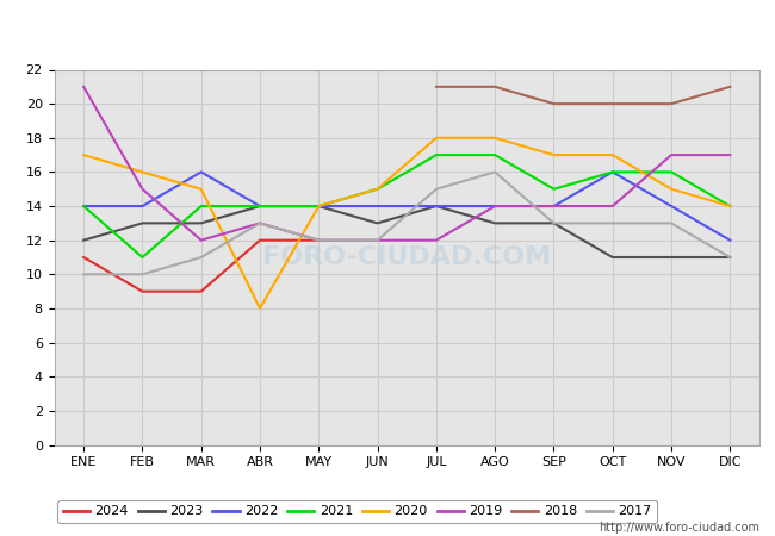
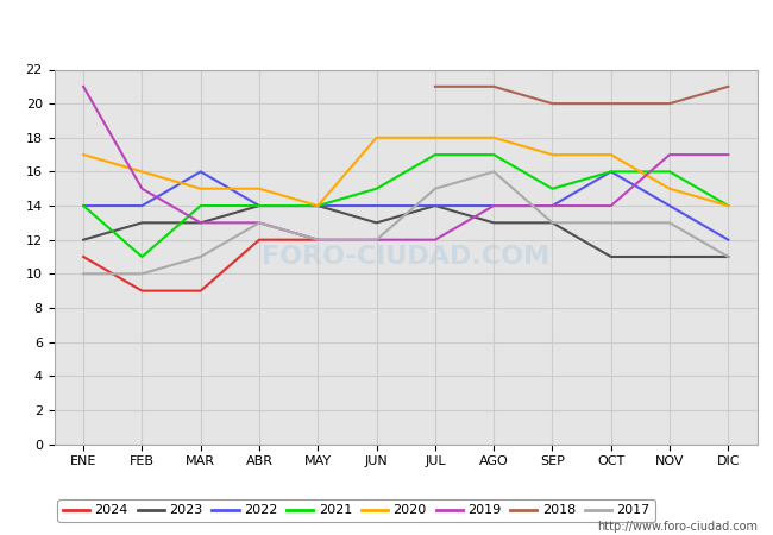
2019/MAR: 12 -> 13
2020/ABR: 8 -> 15
2020/JUN: 15 -> 18
